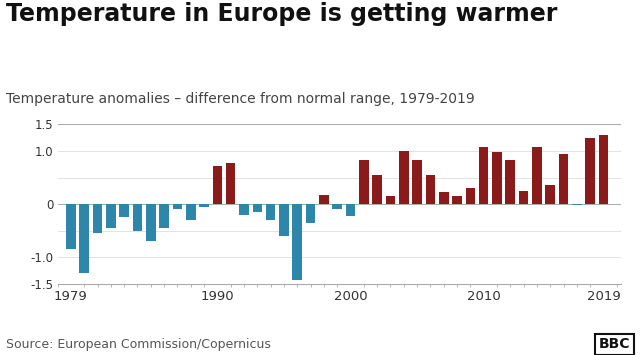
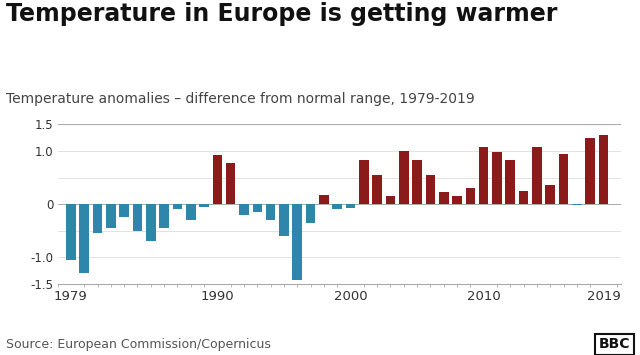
1979: -0.84 -> -1.05
1990: 0.72 -> 0.92
2000: -0.22 -> -0.07
